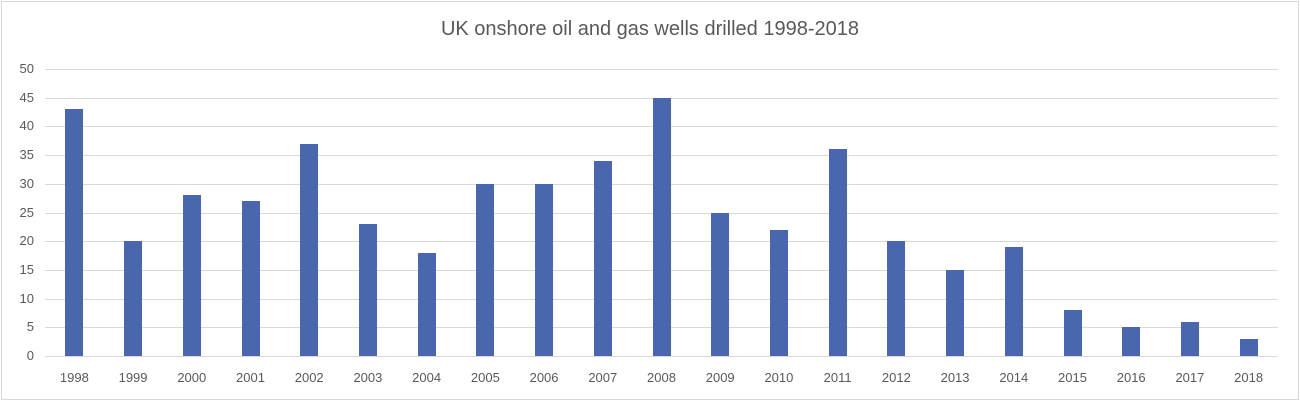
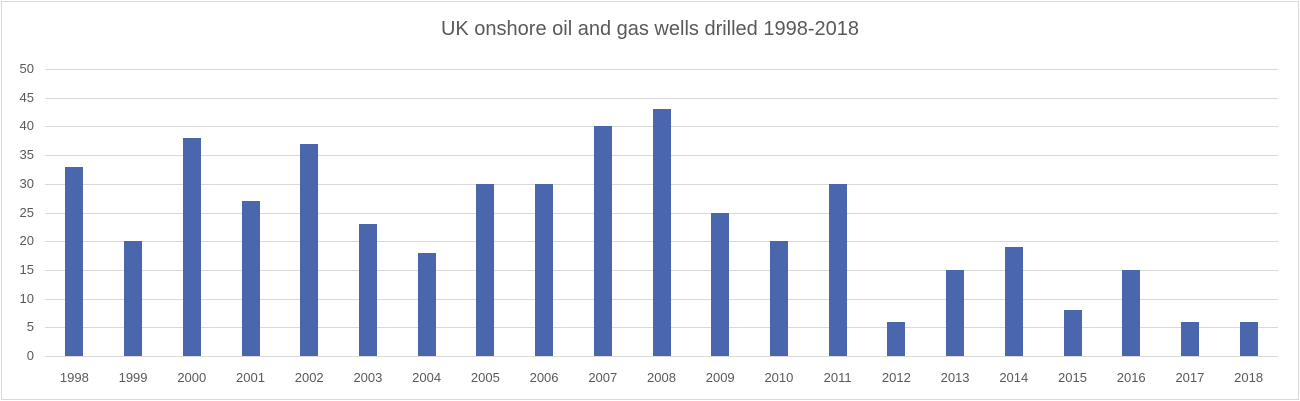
1998: 43 -> 33
2000: 28 -> 38
2007: 34 -> 40
2008: 45 -> 43
2010: 22 -> 20
2011: 36 -> 30
2012: 20 -> 6
2016: 5 -> 15
2018: 3 -> 6
